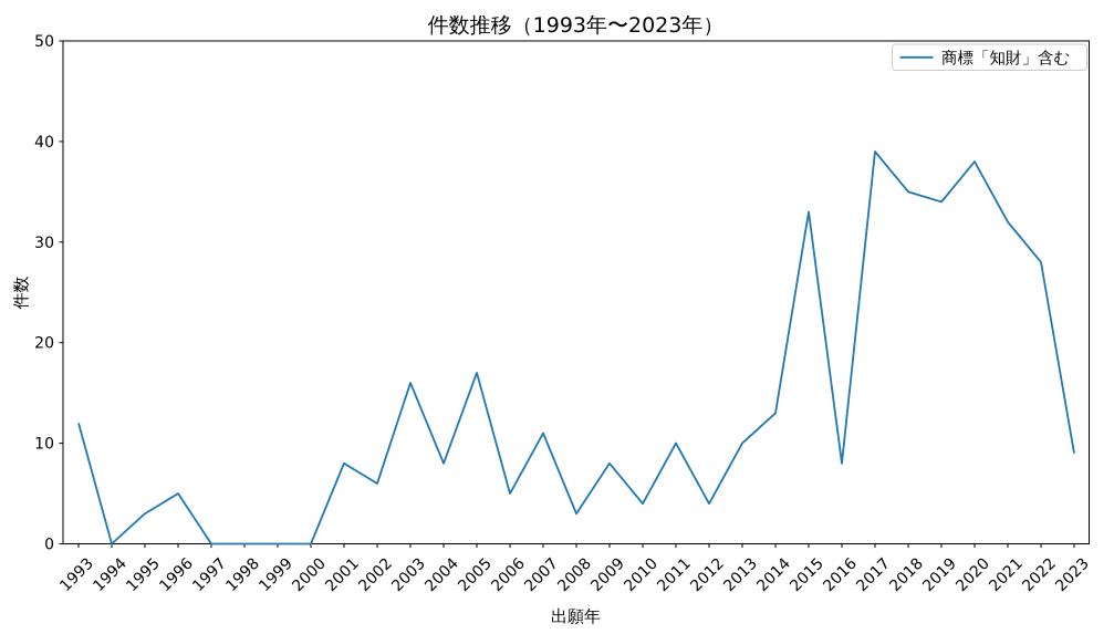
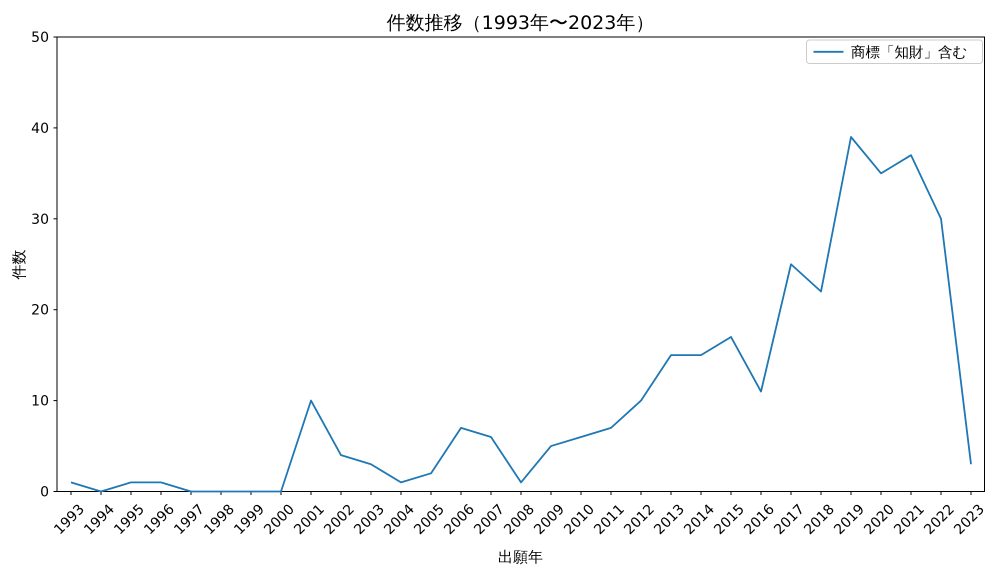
1993: 12 -> 1
1995: 3 -> 1
1996: 5 -> 1
2001: 8 -> 10
2002: 6 -> 4
2003: 16 -> 3
2004: 8 -> 1
2005: 17 -> 2
2006: 5 -> 7
2007: 11 -> 6
2008: 3 -> 1
2009: 8 -> 5
2010: 4 -> 6
2011: 10 -> 7
2012: 4 -> 10
2013: 10 -> 15
2014: 13 -> 15
2015: 33 -> 17
2016: 8 -> 11
2017: 39 -> 25
2018: 35 -> 22
2019: 34 -> 39
2020: 38 -> 35
2021: 32 -> 37
2022: 28 -> 30
2023: 9 -> 3
